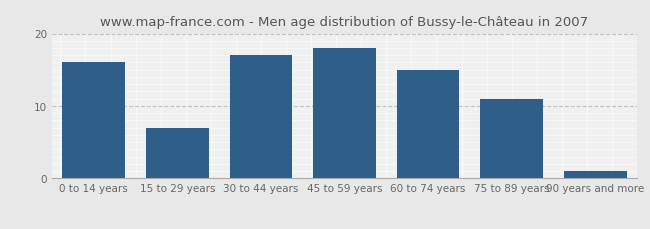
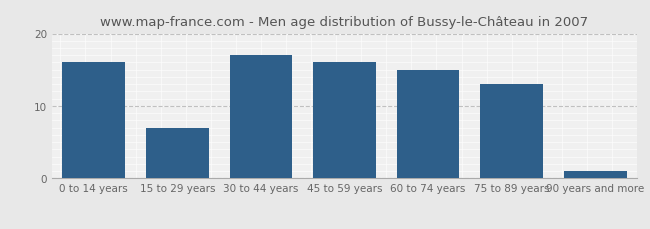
45 to 59 years: 18 -> 16
75 to 89 years: 11 -> 13
